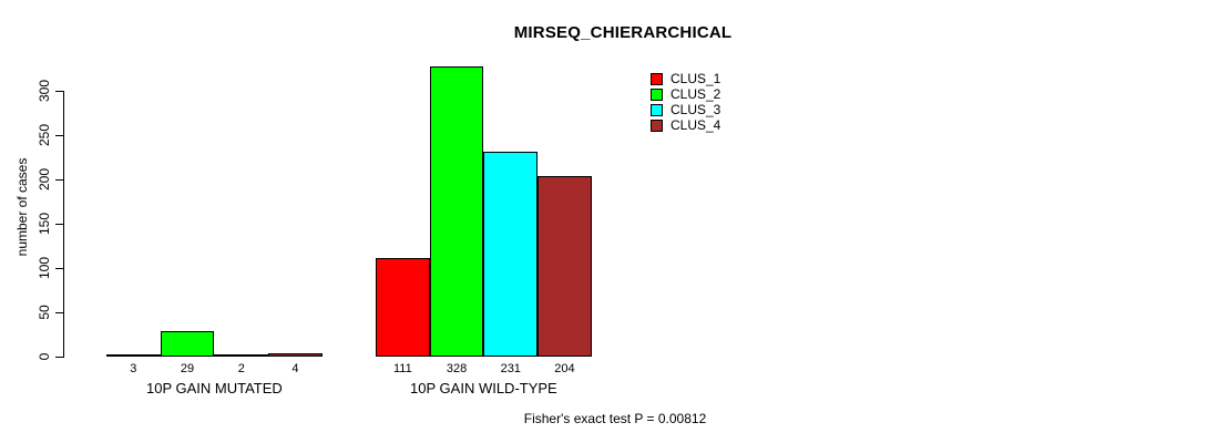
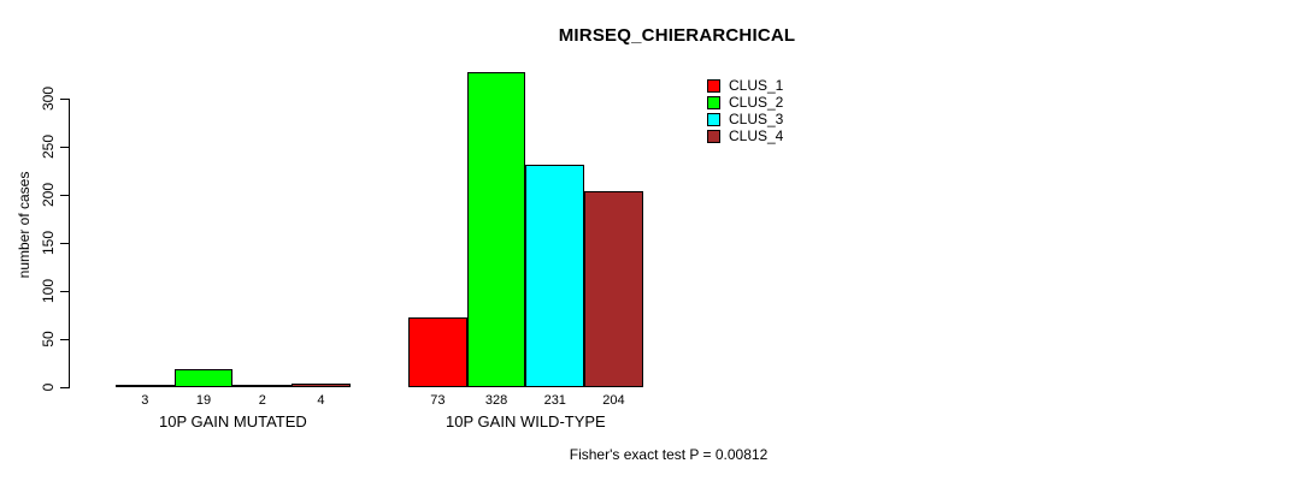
CLUS_2/10P GAIN MUTATED: 29 -> 19
CLUS_1/10P GAIN WILD-TYPE: 111 -> 73
